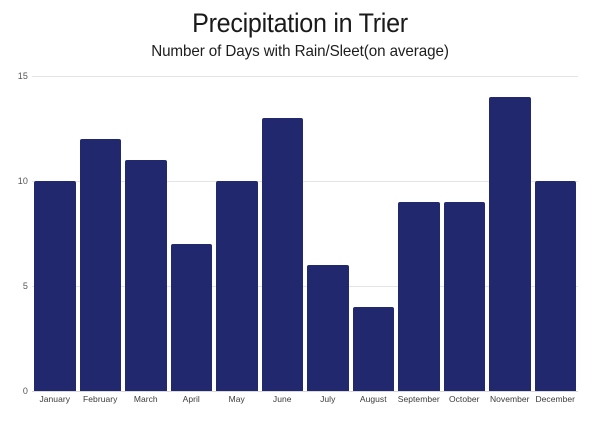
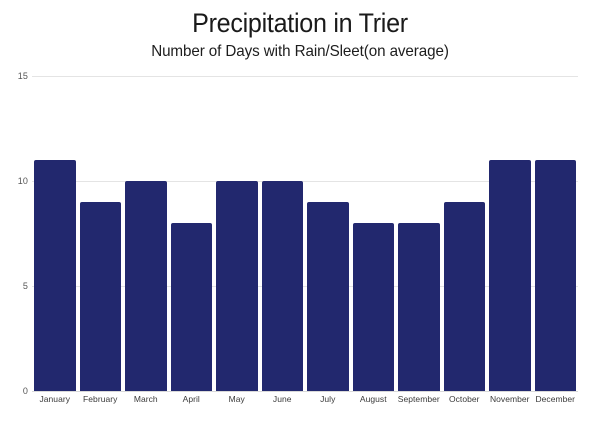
January: 10 -> 11
February: 12 -> 9
March: 11 -> 10
April: 7 -> 8
June: 13 -> 10
July: 6 -> 9
August: 4 -> 8
September: 9 -> 8
November: 14 -> 11
December: 10 -> 11
